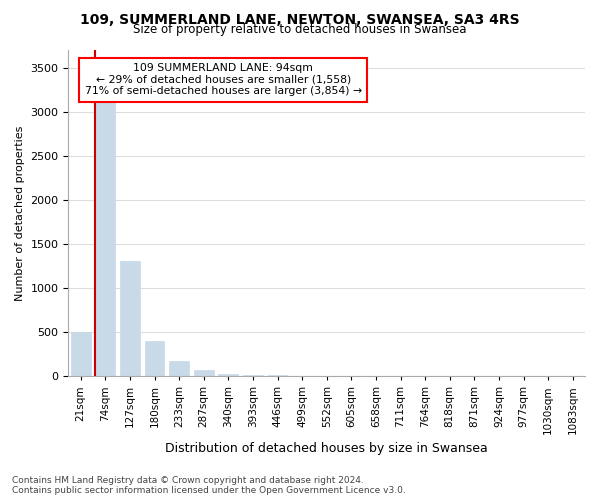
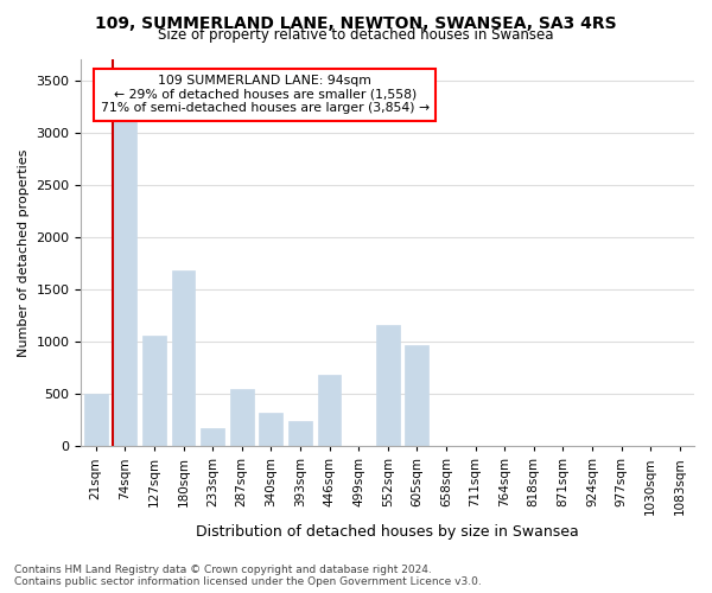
127sqm: 1300 -> 1060
180sqm: 400 -> 1680
287sqm: 70 -> 540
340sqm: 20 -> 320
393sqm: 10 -> 240
446sqm: 10 -> 680
552sqm: 0 -> 1160
605sqm: 0 -> 960
